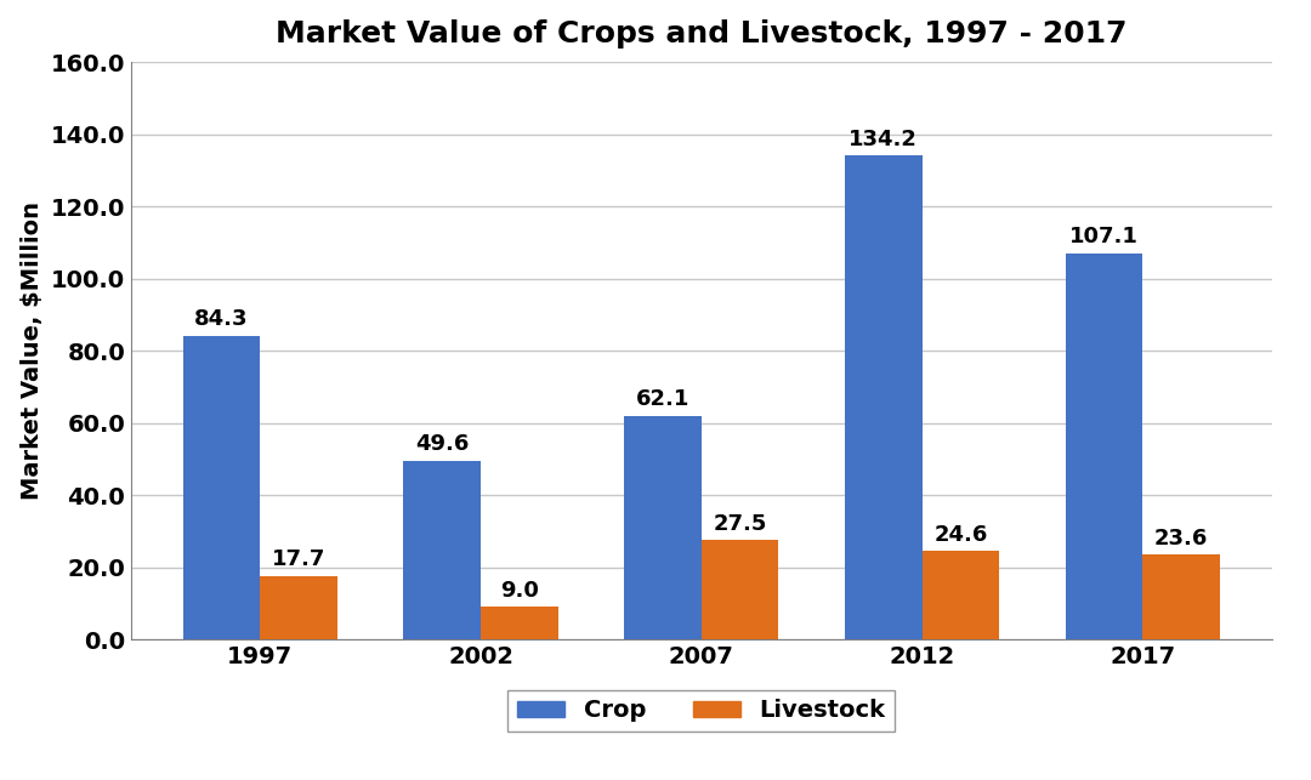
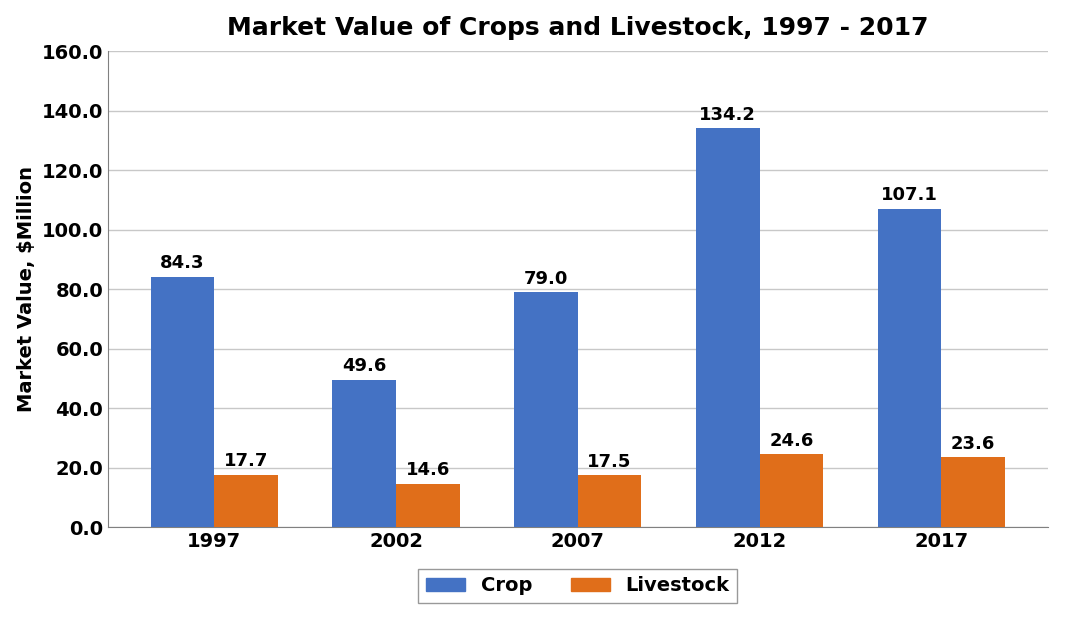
Livestock/2002: 9.0 -> 14.6
Crop/2007: 62.1 -> 79.0
Livestock/2007: 27.5 -> 17.5
